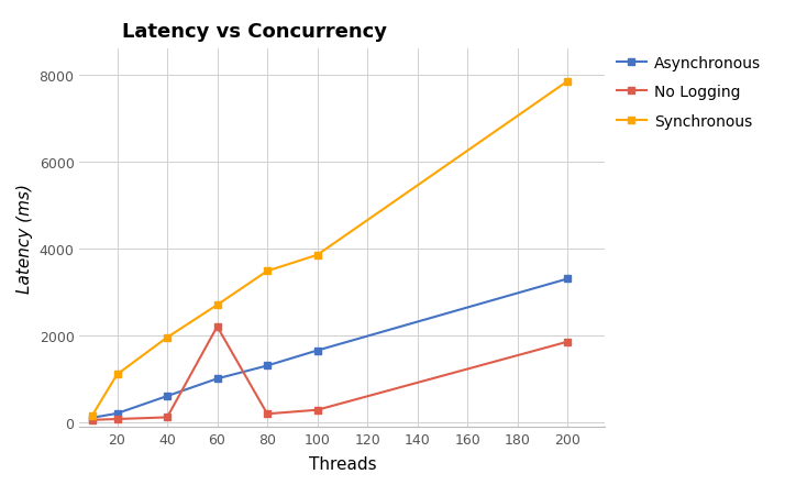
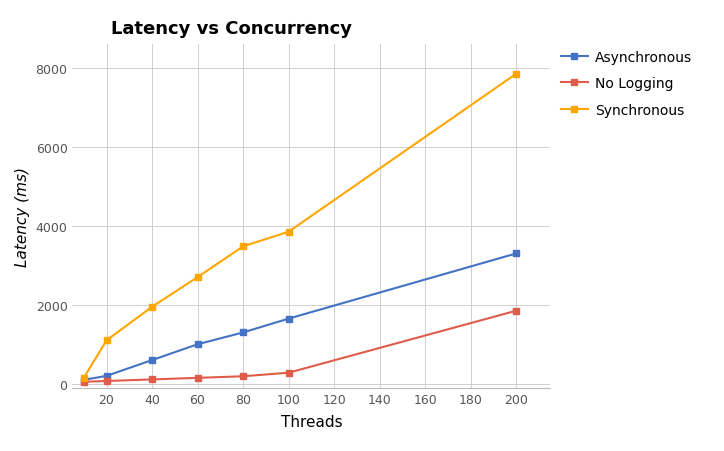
No Logging/60: 2200 -> 150
